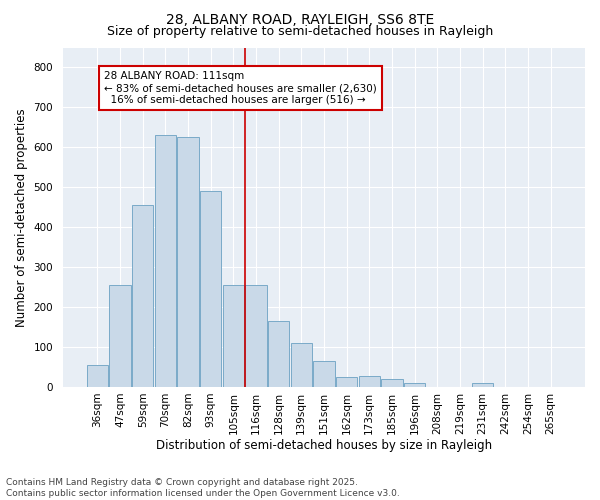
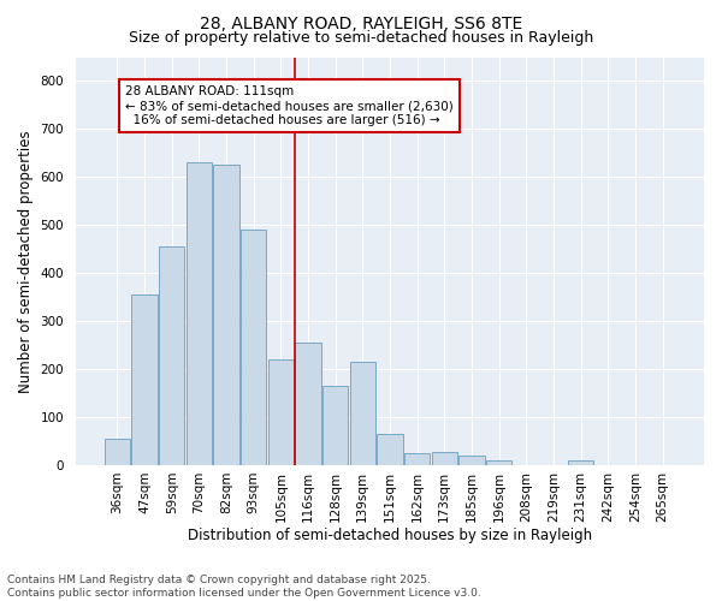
47sqm: 255 -> 355
105sqm: 255 -> 220
139sqm: 110 -> 215
